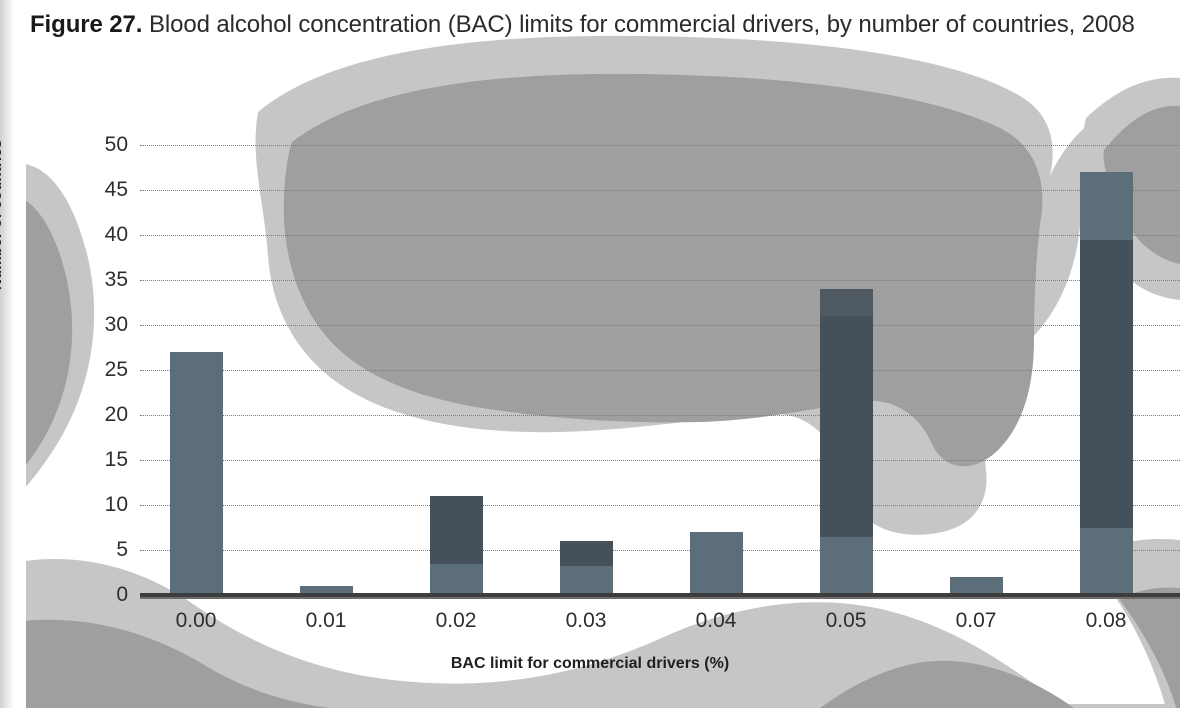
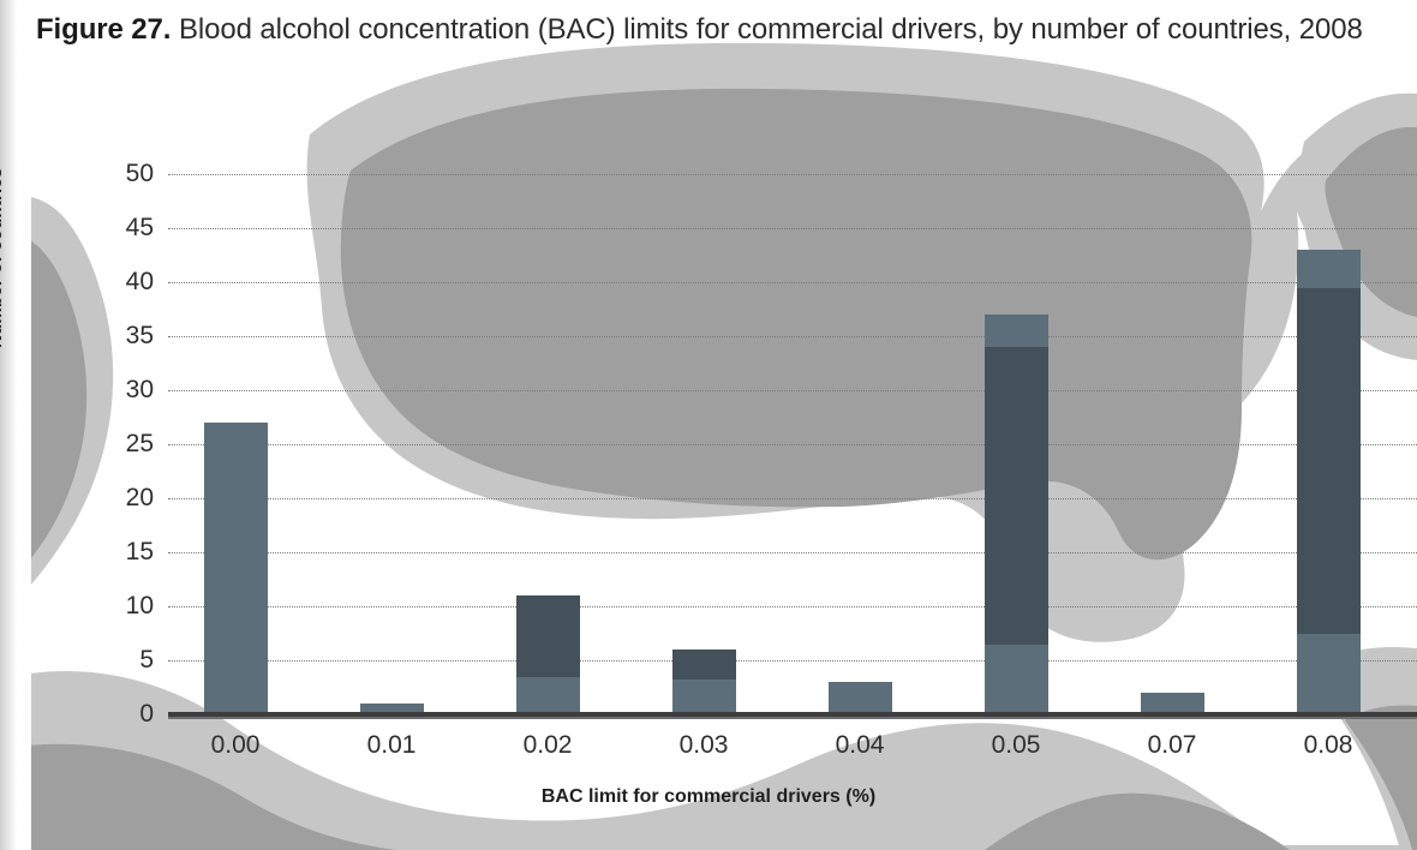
0.04: 7 -> 3
0.05: 31 -> 37
0.08: 47 -> 43
